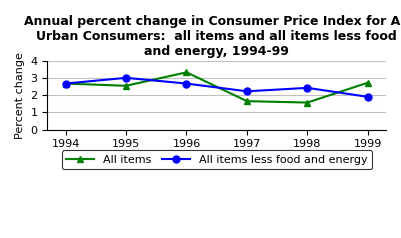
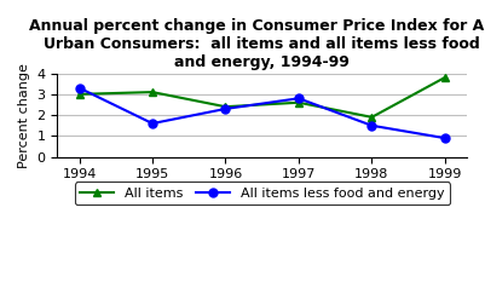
All items/1994: 2.7 -> 3.0
All items less food and energy/1994: 2.7 -> 3.3
All items/1995: 2.5 -> 3.1
All items less food and energy/1995: 3.0 -> 1.6
All items/1996: 3.3 -> 2.4
All items less food and energy/1996: 2.7 -> 2.3
All items/1997: 1.6 -> 2.6
All items less food and energy/1997: 2.2 -> 2.8
All items/1998: 1.6 -> 1.9
All items less food and energy/1998: 2.4 -> 1.5
All items/1999: 2.7 -> 3.8
All items less food and energy/1999: 1.9 -> 0.9
